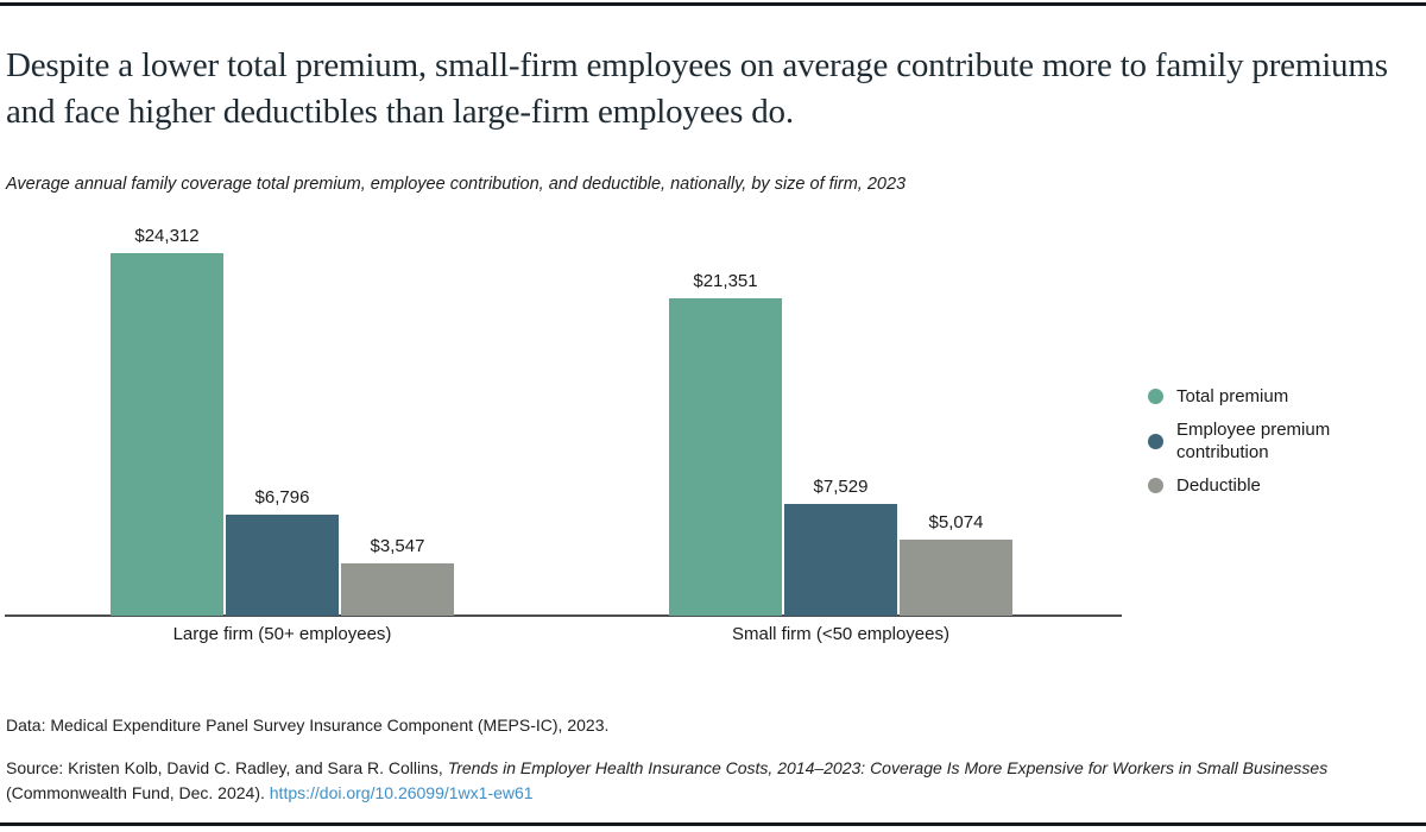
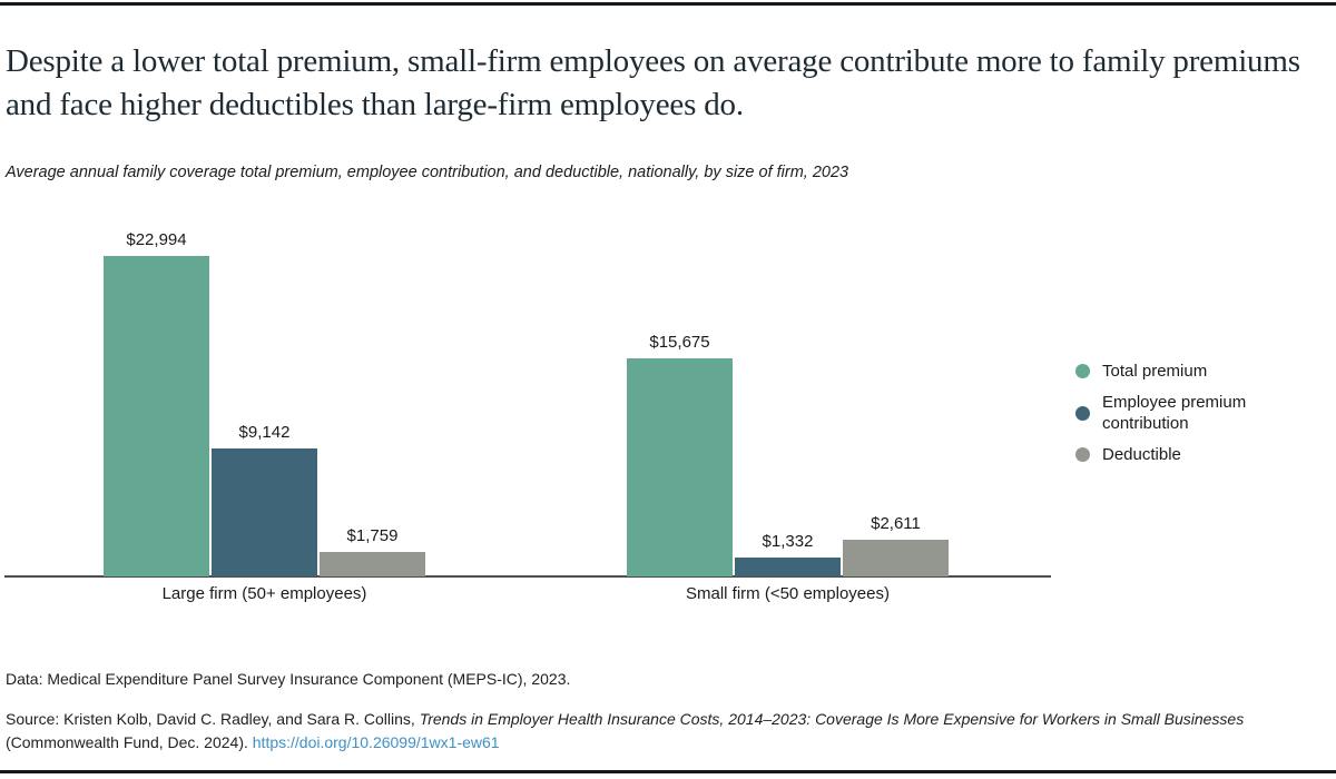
Total premium/Large firm (50+ employees): $24,312 -> $22,994
Employee premium contribution/Large firm (50+ employees): $6,796 -> $9,142
Deductible/Large firm (50+ employees): $3,547 -> $1,759
Total premium/Small firm (<50 employees): $21,351 -> $15,675
Employee premium contribution/Small firm (<50 employees): $7,529 -> $1,332
Deductible/Small firm (<50 employees): $5,074 -> $2,611
